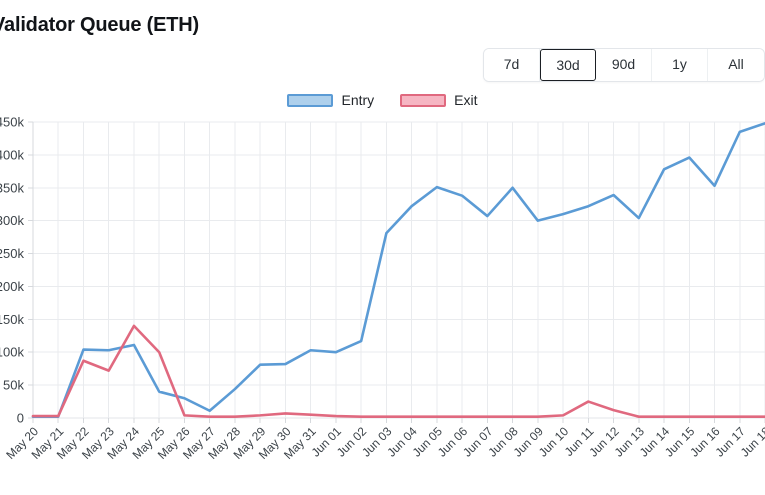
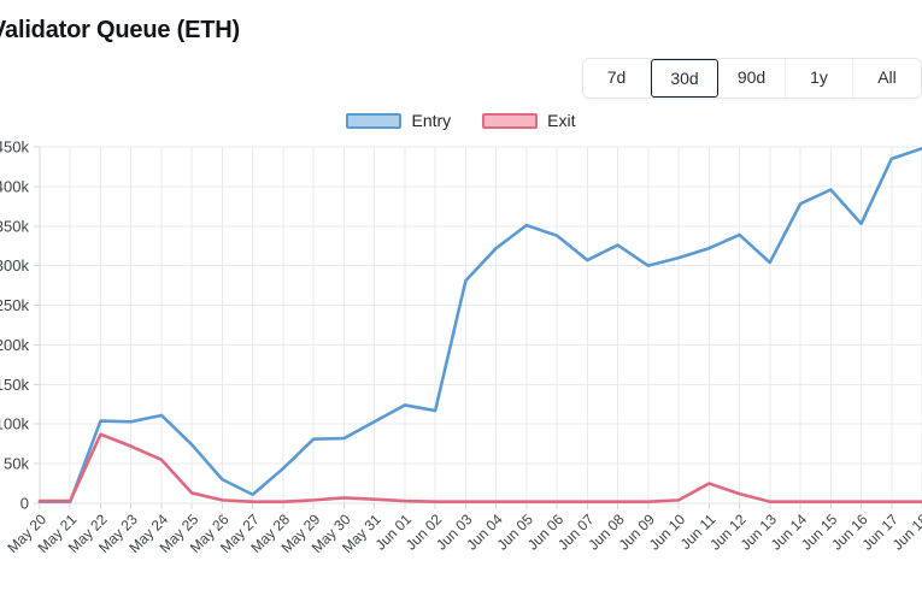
Exit/May 24: 140k -> 60k
Entry/May 25: 40k -> 70k
Exit/May 25: 100k -> 10k
Entry/Jun 01: 100k -> 120k
Entry/Jun 08: 350k -> 330k
